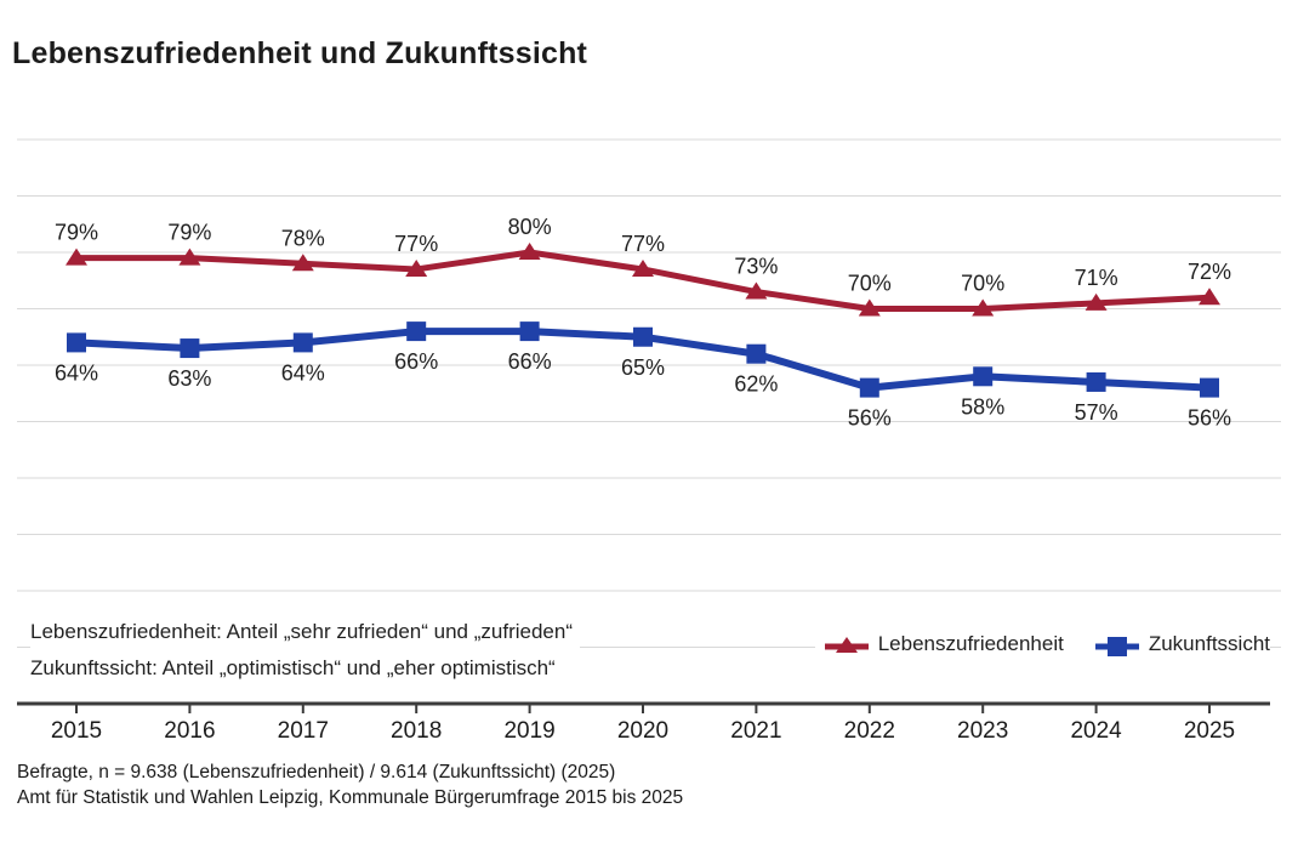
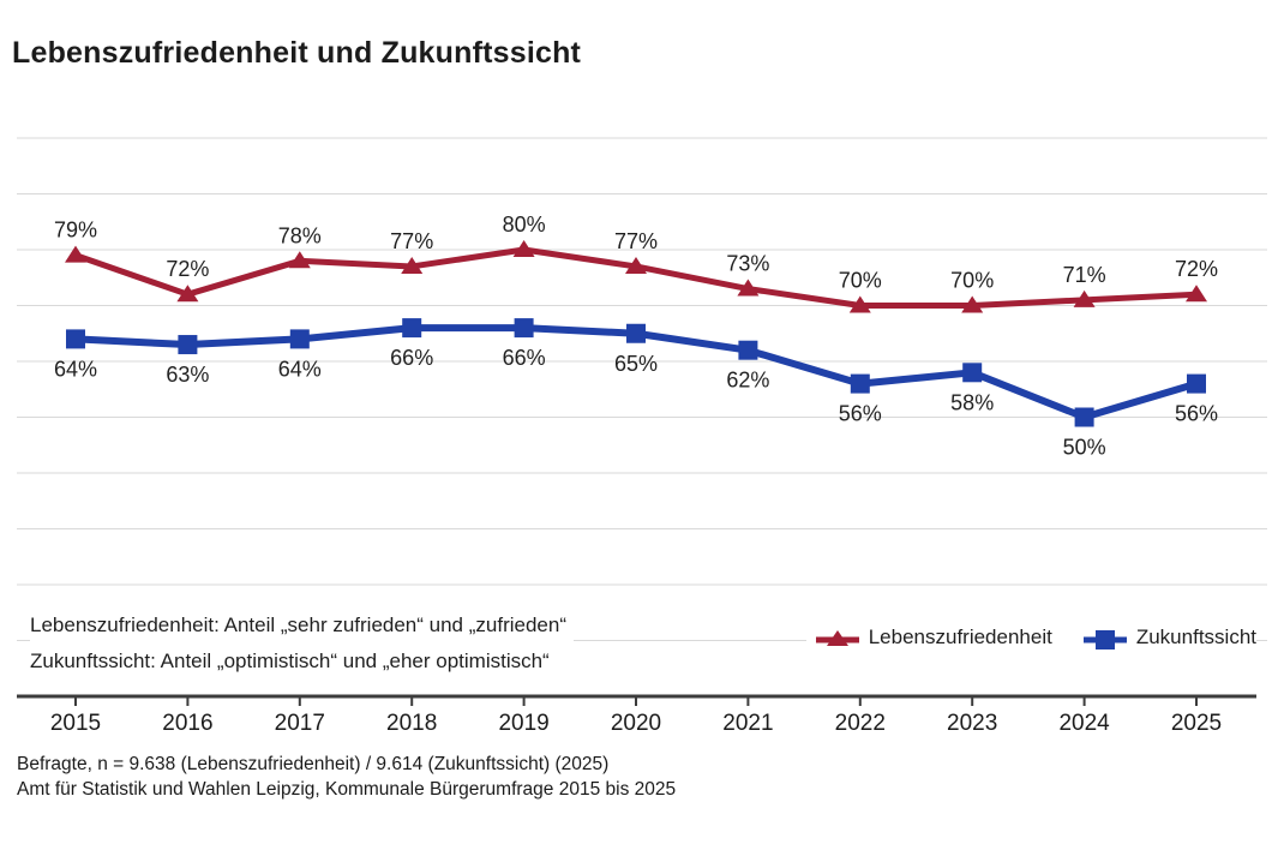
Lebenszufriedenheit/2016: 79% -> 72%
Zukunftssicht/2024: 57% -> 50%
